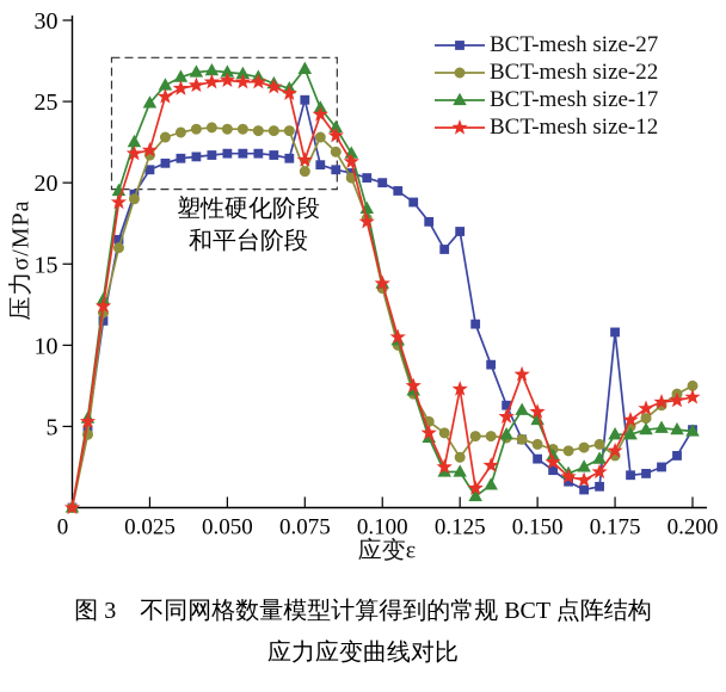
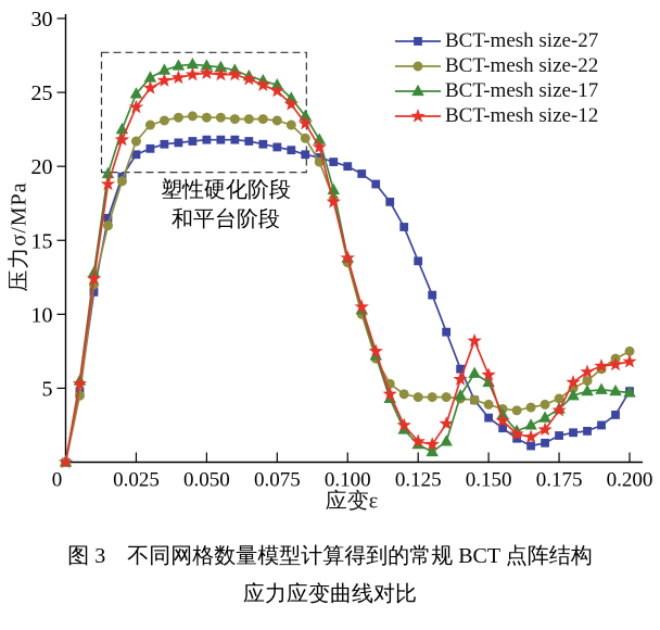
BCT-mesh size-12/0.025: 22.0 -> 24.0
BCT-mesh size-27/0.075: 25.1 -> 21.3
BCT-mesh size-22/0.075: 20.7 -> 23.1
BCT-mesh size-17/0.075: 27.0 -> 25.5
BCT-mesh size-12/0.075: 21.4 -> 25.1
BCT-mesh size-27/0.125: 17.0 -> 13.6
BCT-mesh size-22/0.125: 3.1 -> 4.4
BCT-mesh size-17/0.125: 2.2 -> 1.2
BCT-mesh size-12/0.125: 7.3 -> 1.4
BCT-mesh size-27/0.175: 10.8 -> 1.8
BCT-mesh size-22/0.175: 3.2 -> 4.3
BCT-mesh size-17/0.175: 4.5 -> 3.6
